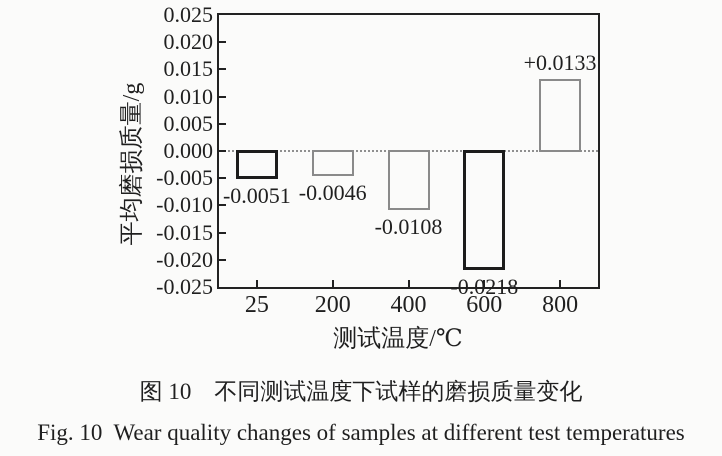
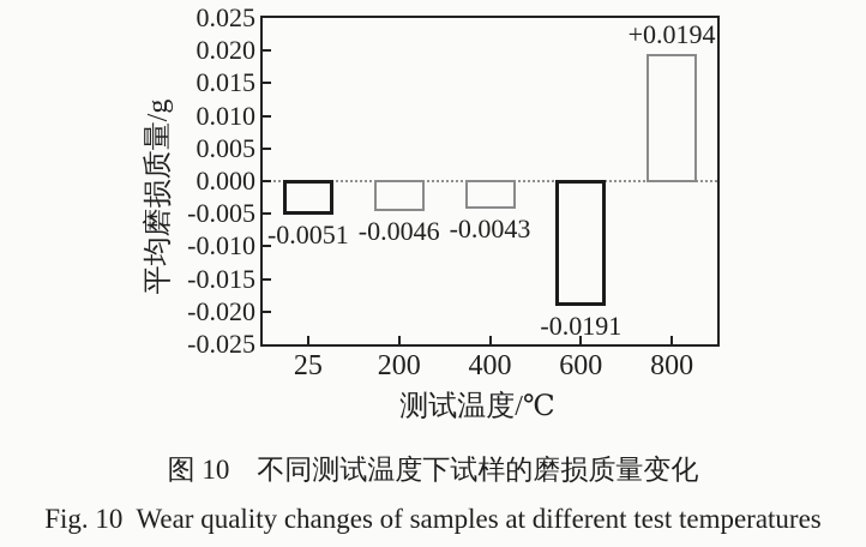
400: -0.0108 -> -0.0043
600: -0.0218 -> -0.0191
800: +0.0133 -> +0.0194
